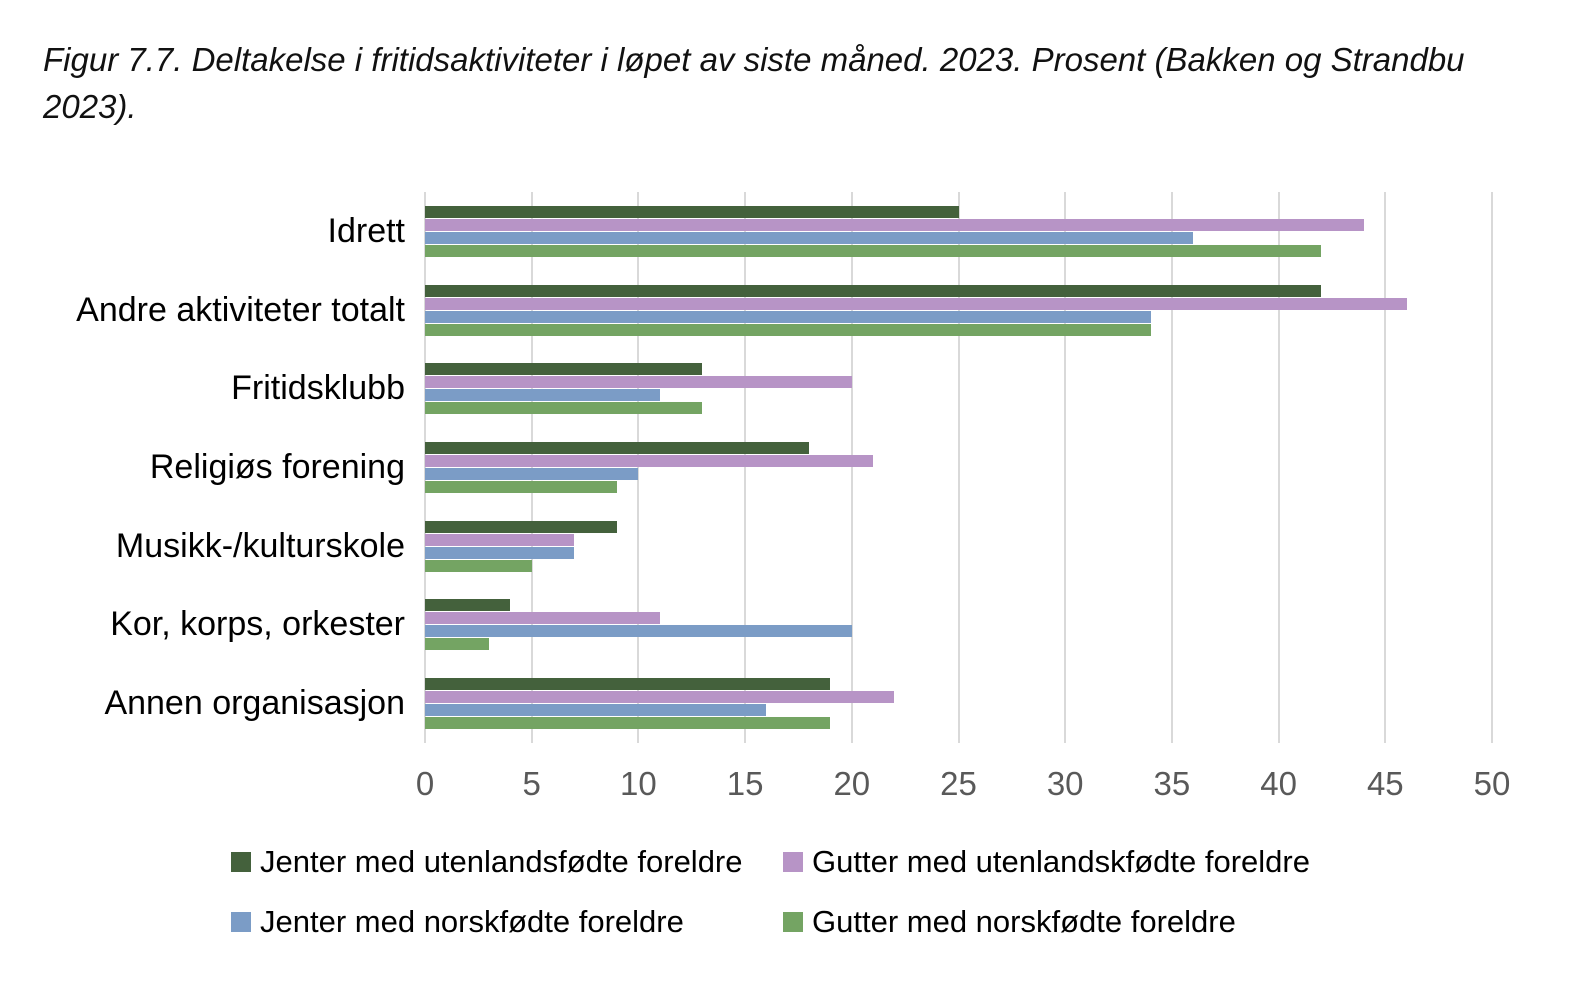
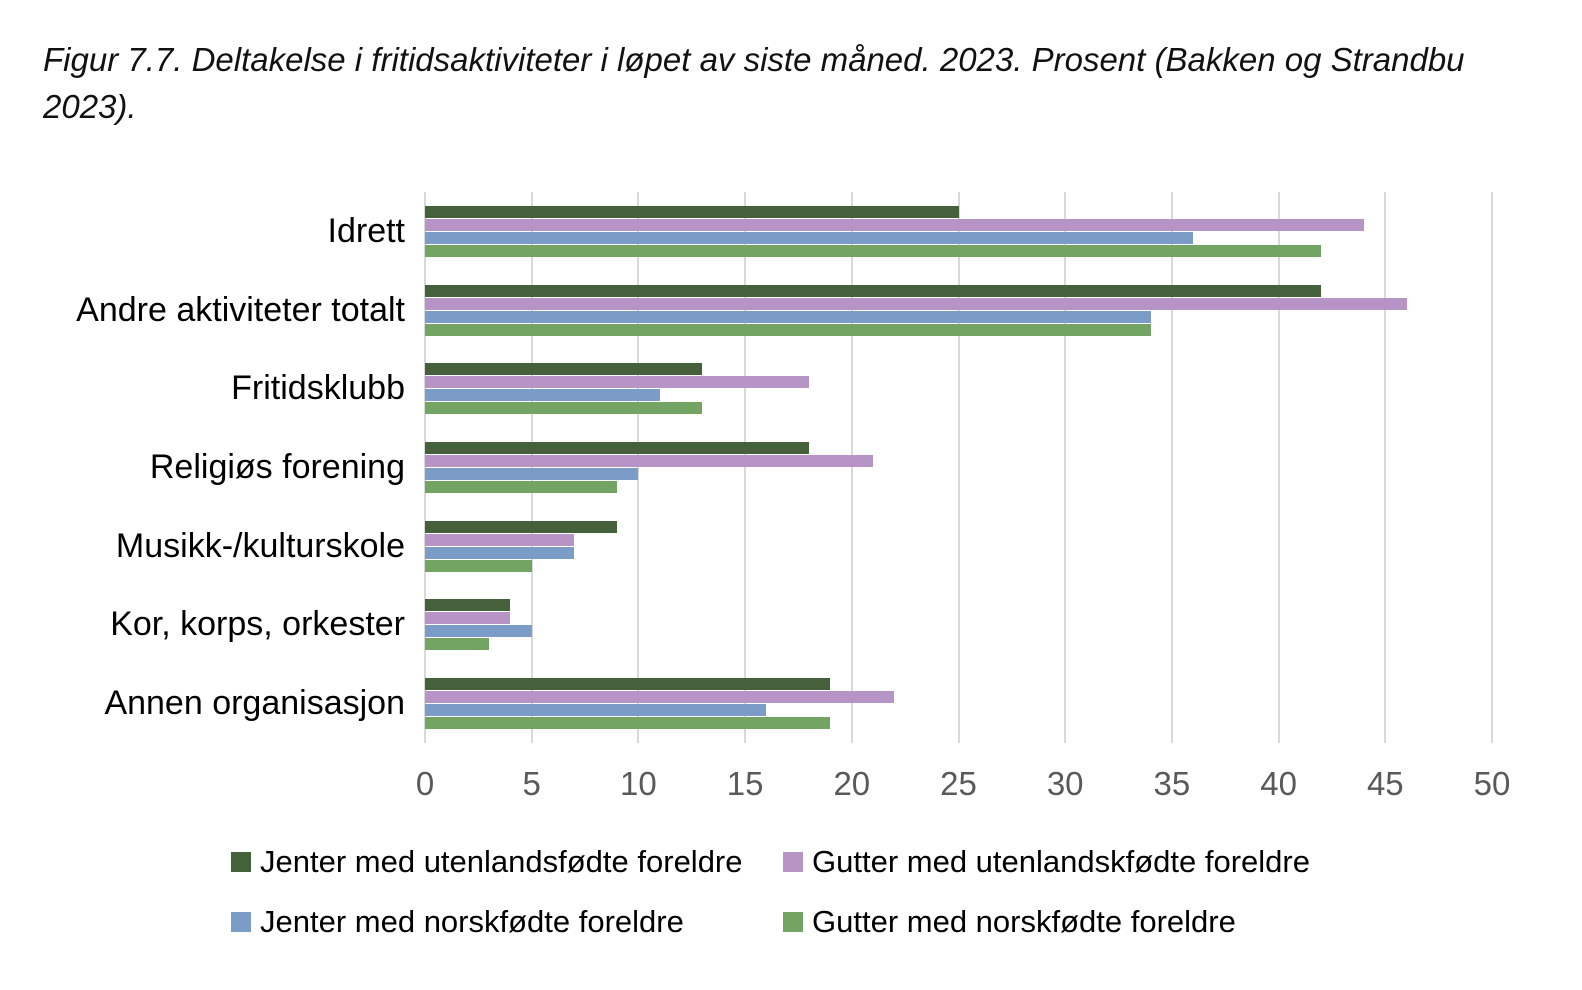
Gutter med utenlandskfødte foreldre/Fritidsklubb: 20 -> 18
Gutter med utenlandskfødte foreldre/Kor, korps, orkester: 11 -> 4
Jenter med norskfødte foreldre/Kor, korps, orkester: 20 -> 5
